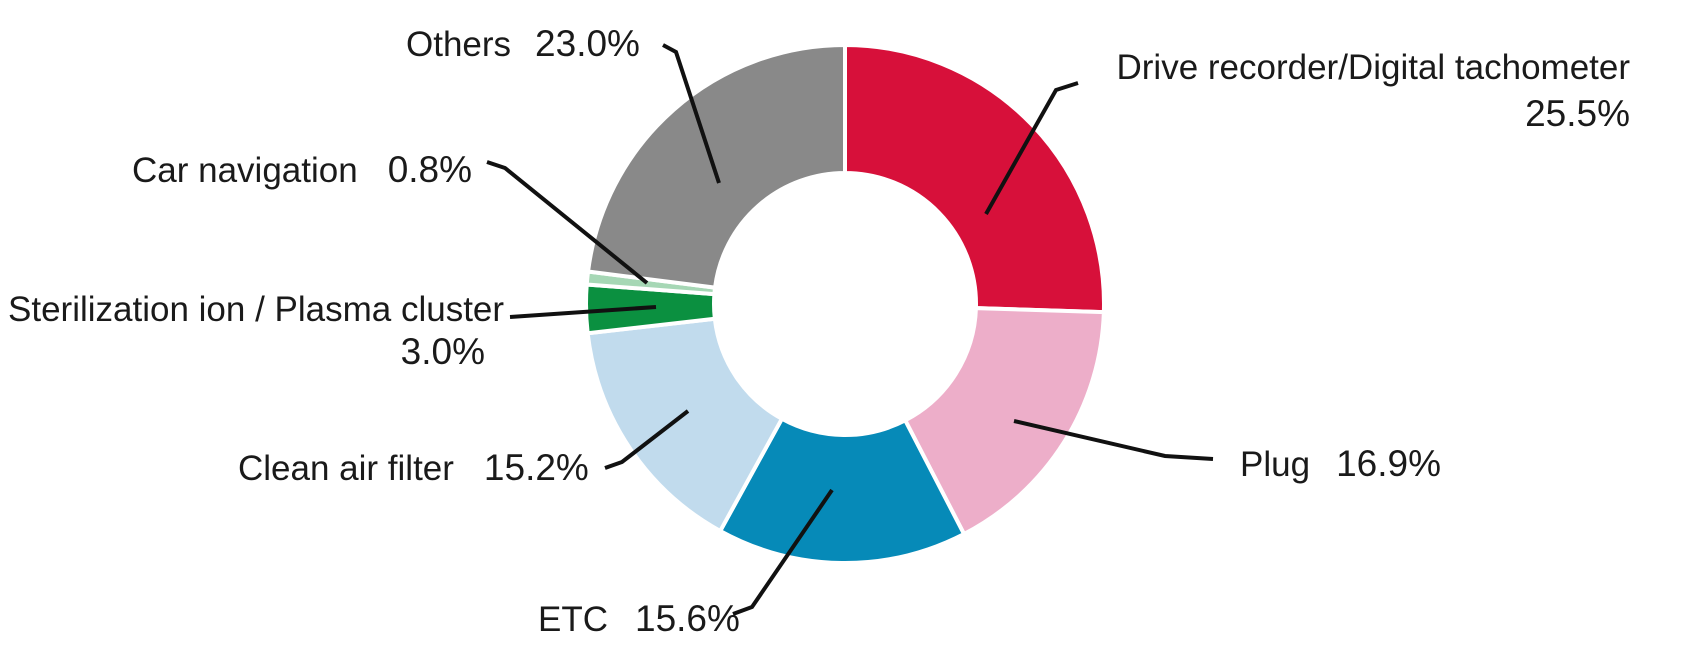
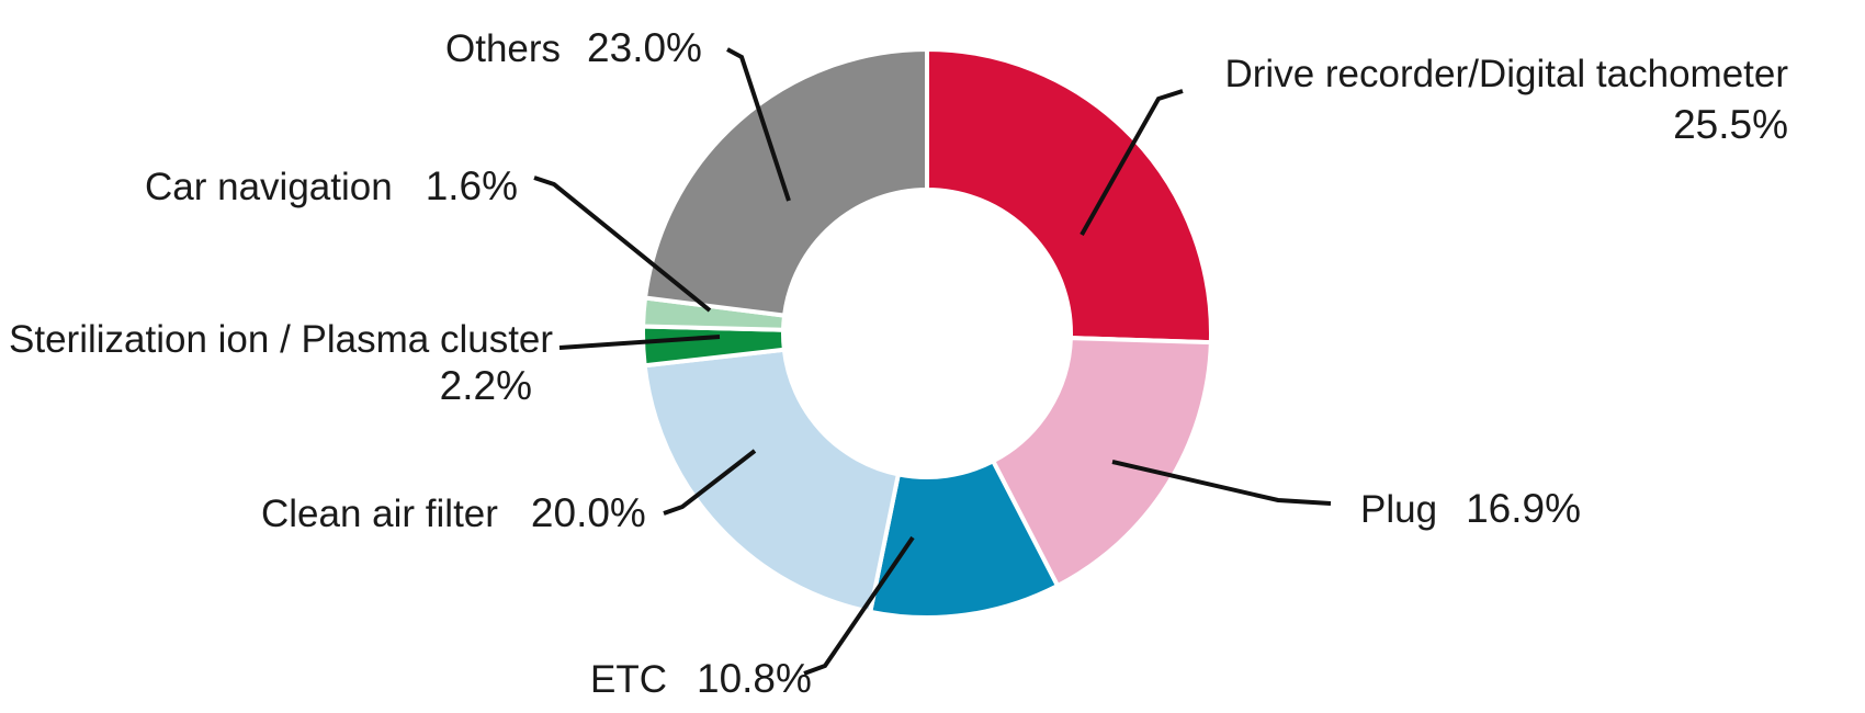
ETC: 15.6% -> 10.8%
Clean air filter: 15.2% -> 20.0%
Sterilization ion / Plasma cluster: 3.0% -> 2.2%
Car navigation: 0.8% -> 1.6%
